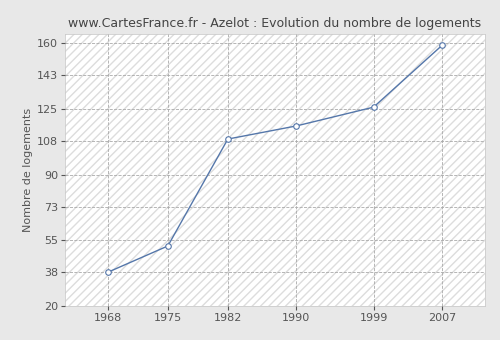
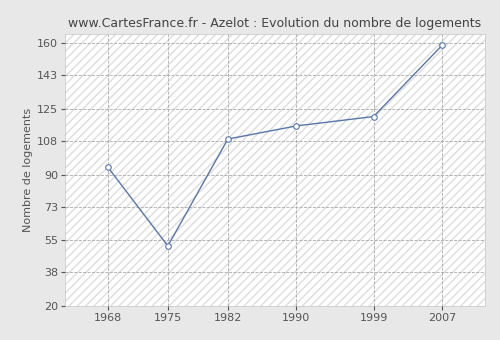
1968: 38 -> 94
1999: 126 -> 121
